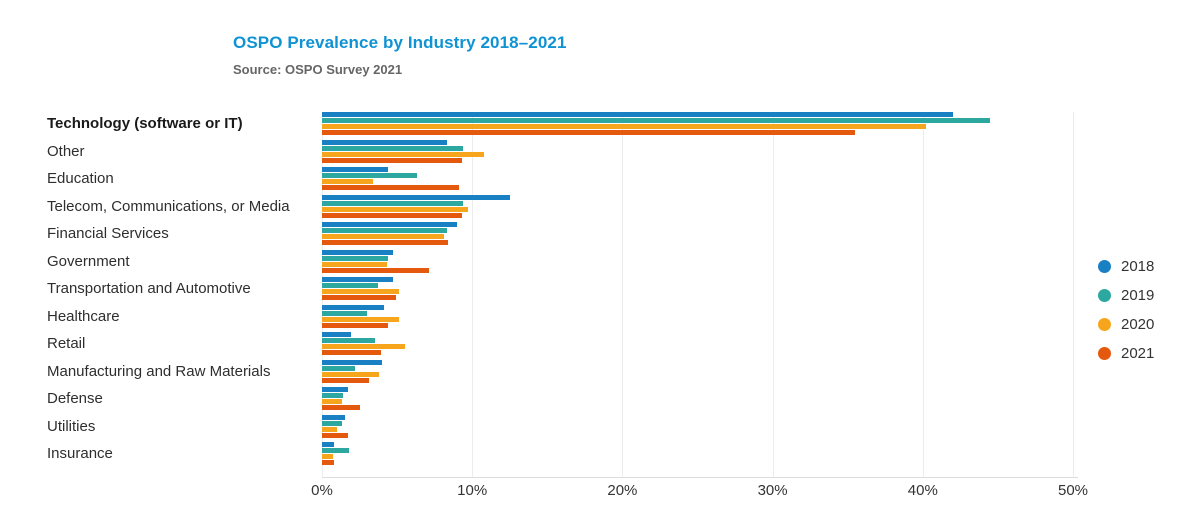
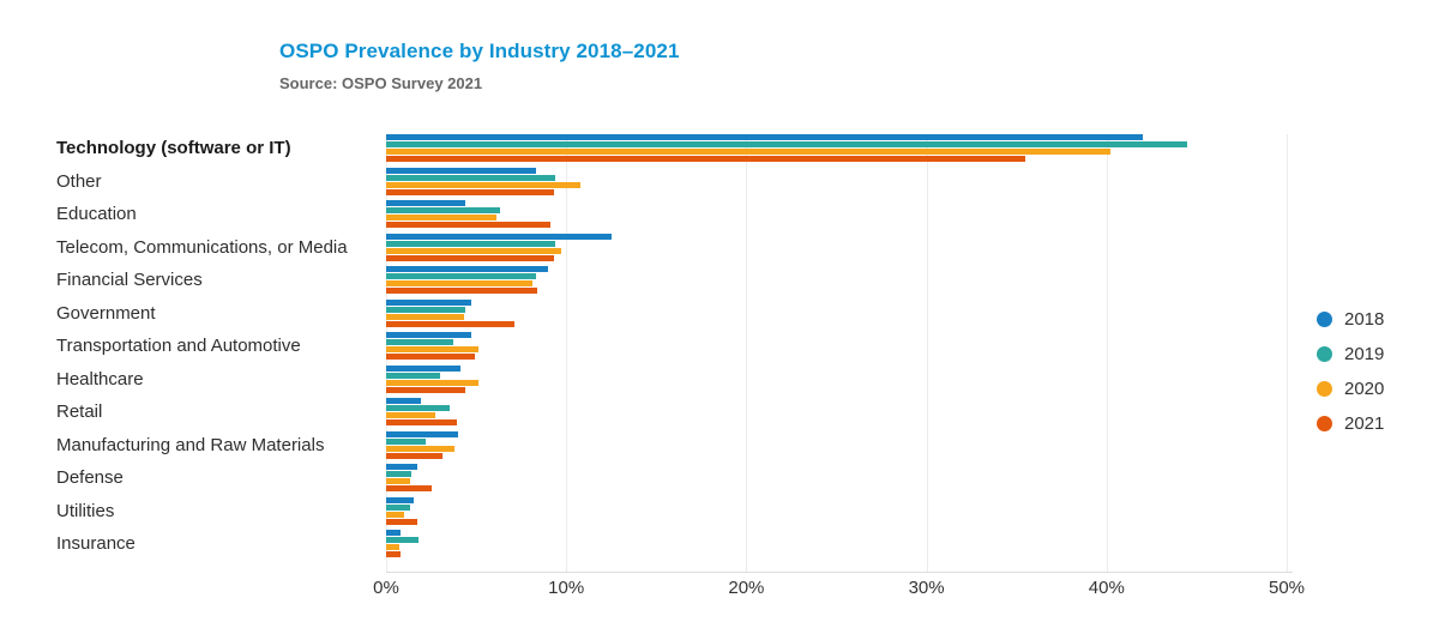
2020/Education: 3.4% -> 6.1%
2020/Retail: 5.5% -> 2.7%
